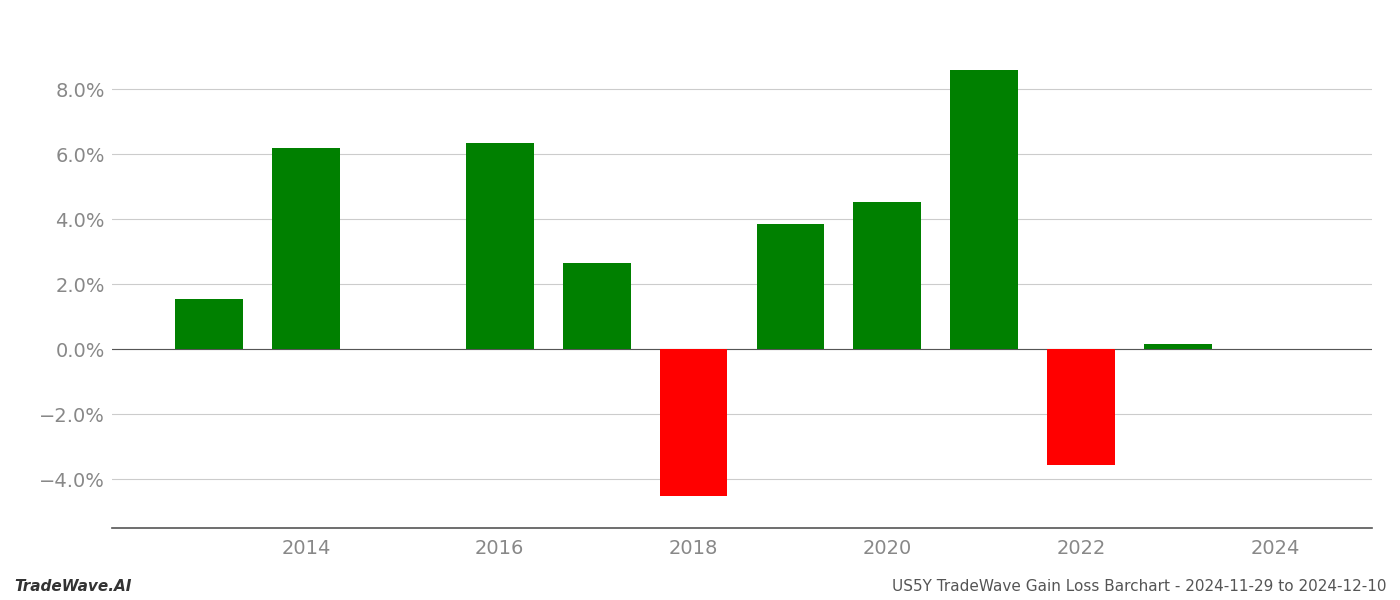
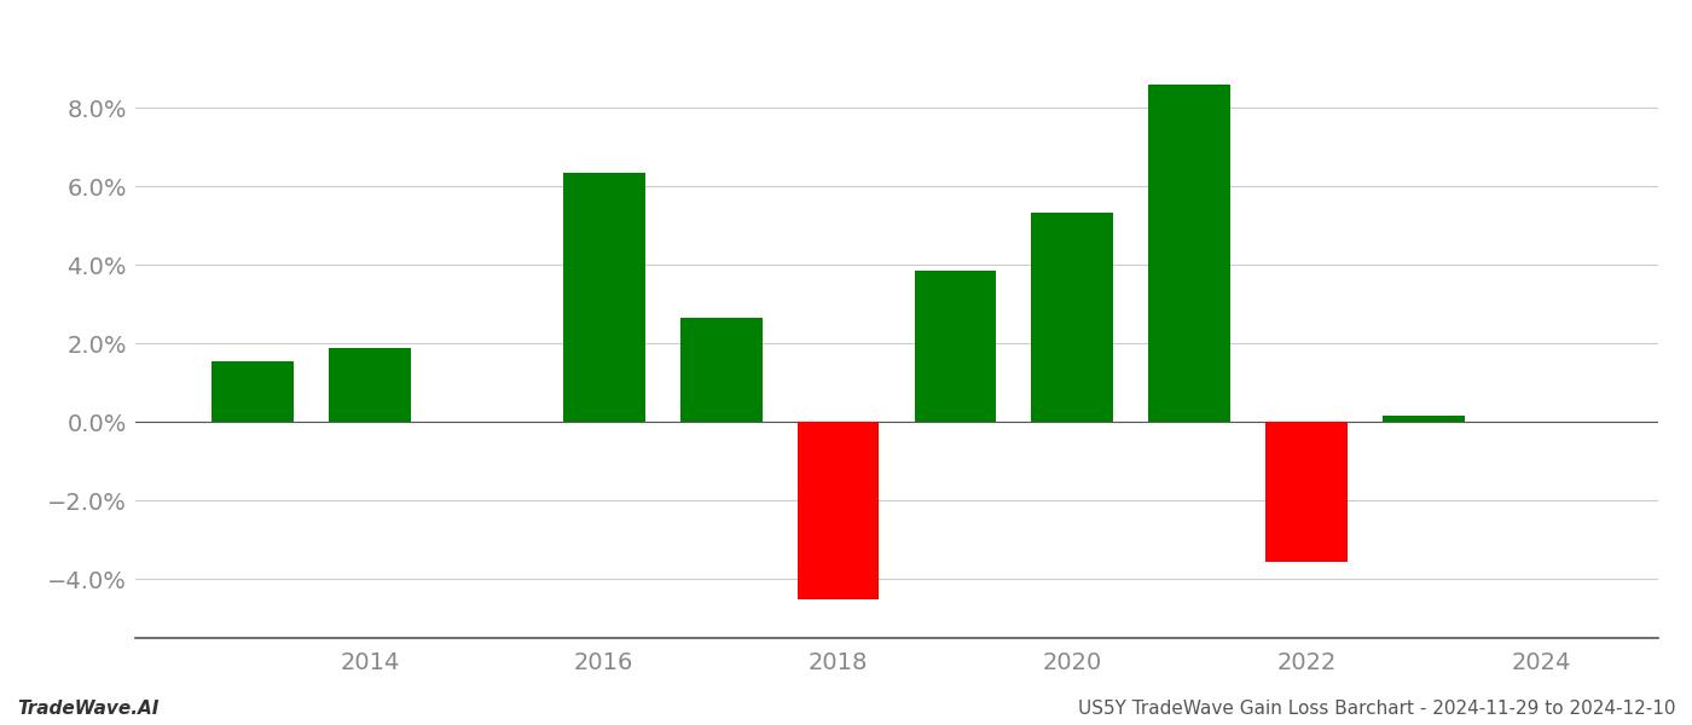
2014: 6.20% -> 1.90%
2020: 4.55% -> 5.35%
